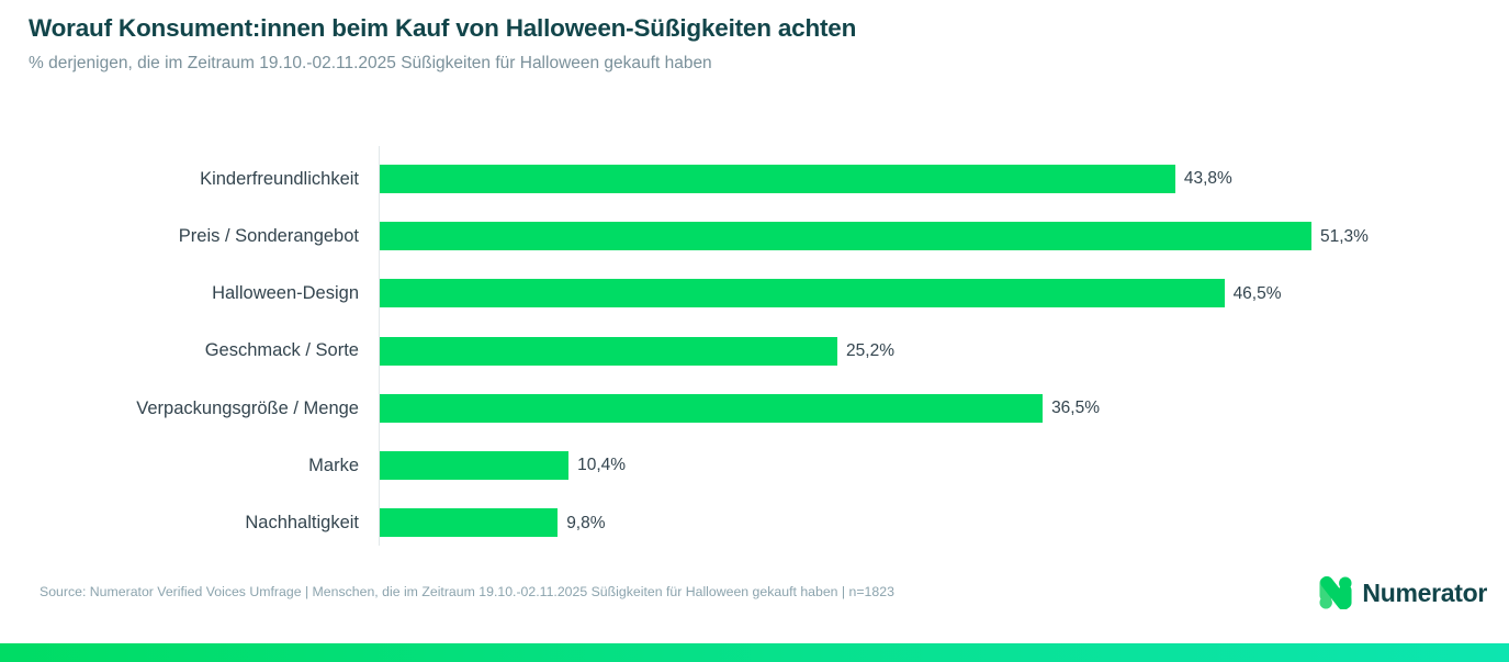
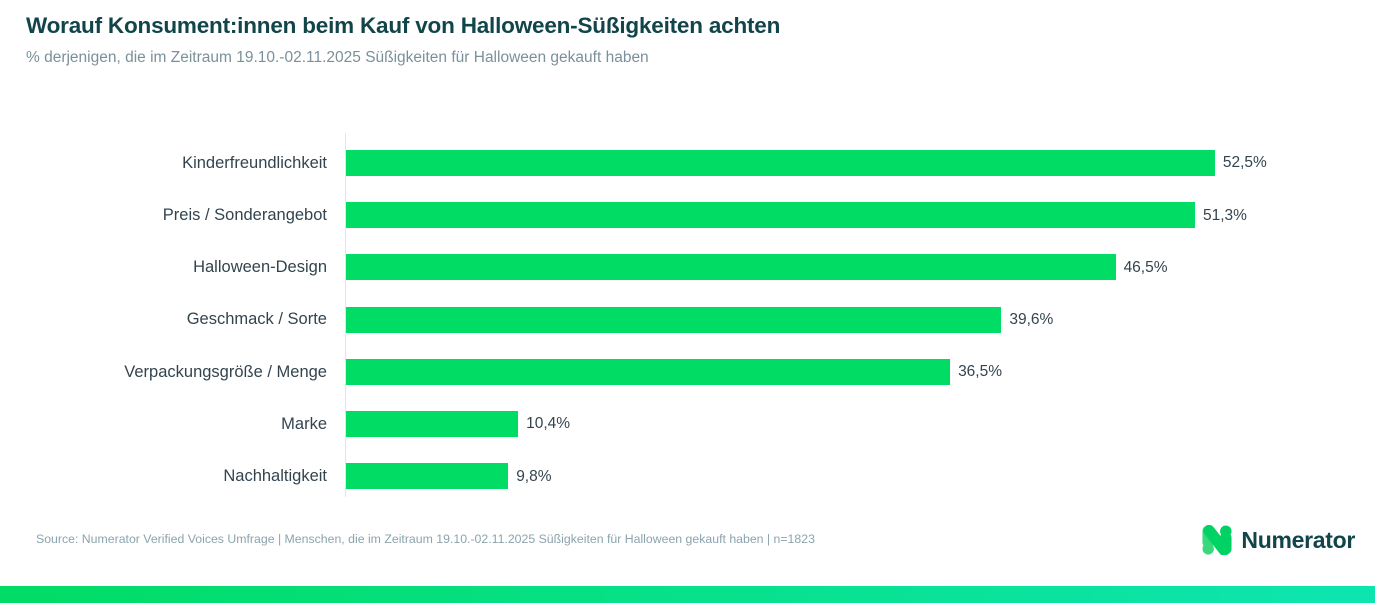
Kinderfreundlichkeit: 43,8% -> 52,5%
Geschmack / Sorte: 25,2% -> 39,6%
